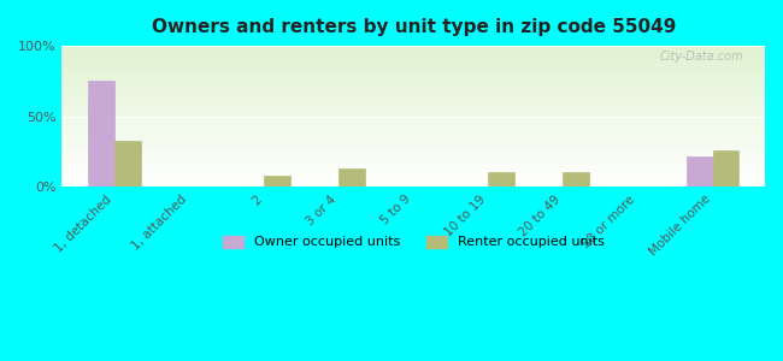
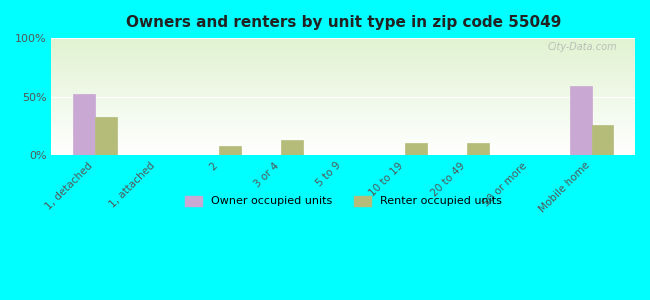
Owner occupied units/1, detached: 75% -> 52%
Owner occupied units/Mobile home: 22% -> 59%
